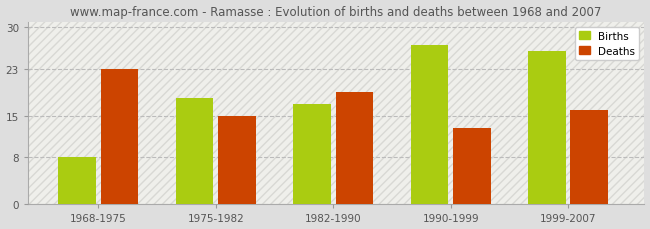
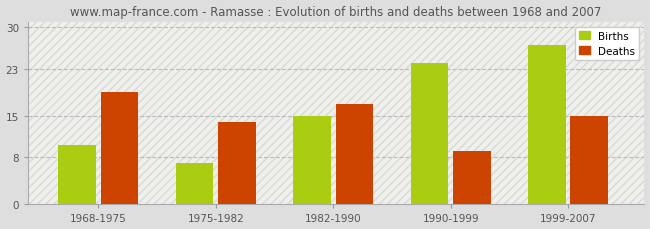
Births/1968-1975: 8 -> 10
Deaths/1968-1975: 23 -> 19
Births/1975-1982: 18 -> 7
Deaths/1975-1982: 15 -> 14
Births/1982-1990: 17 -> 15
Deaths/1982-1990: 19 -> 17
Births/1990-1999: 27 -> 24
Deaths/1990-1999: 13 -> 9
Births/1999-2007: 26 -> 27
Deaths/1999-2007: 16 -> 15
